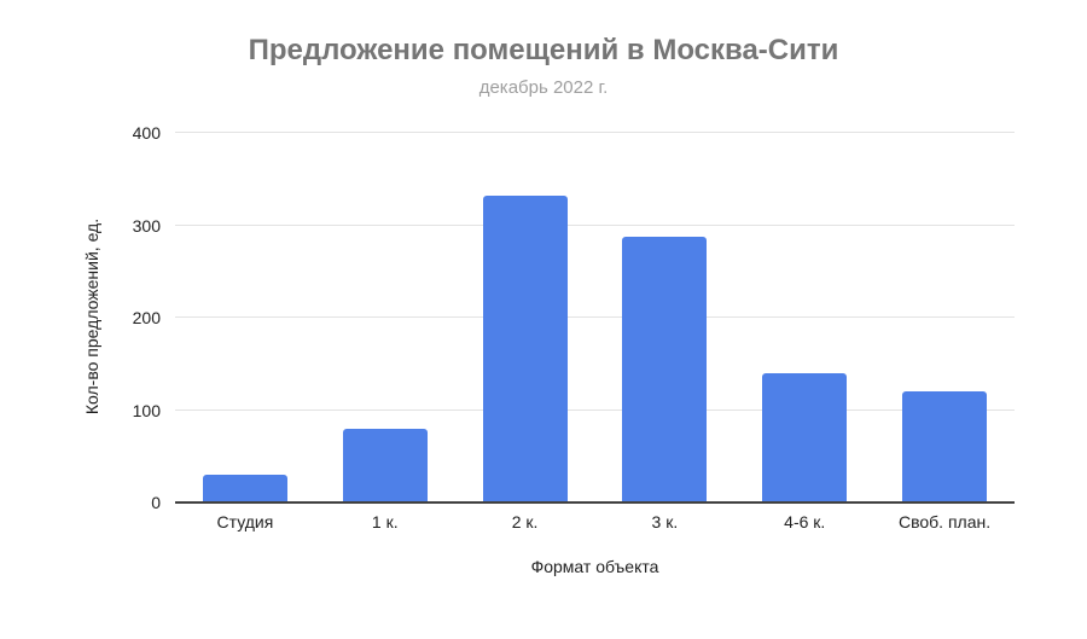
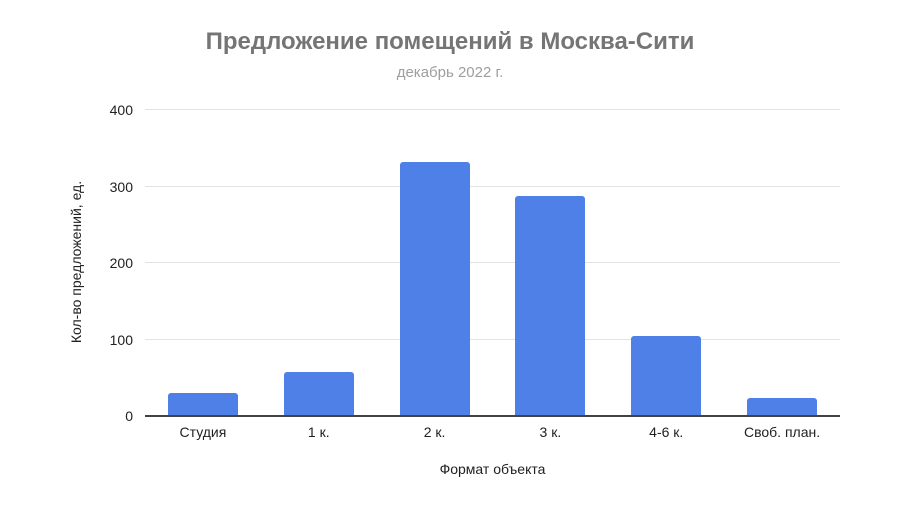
1 к.: 80 -> 60
4-6 к.: 140 -> 100
Своб. план.: 120 -> 20
